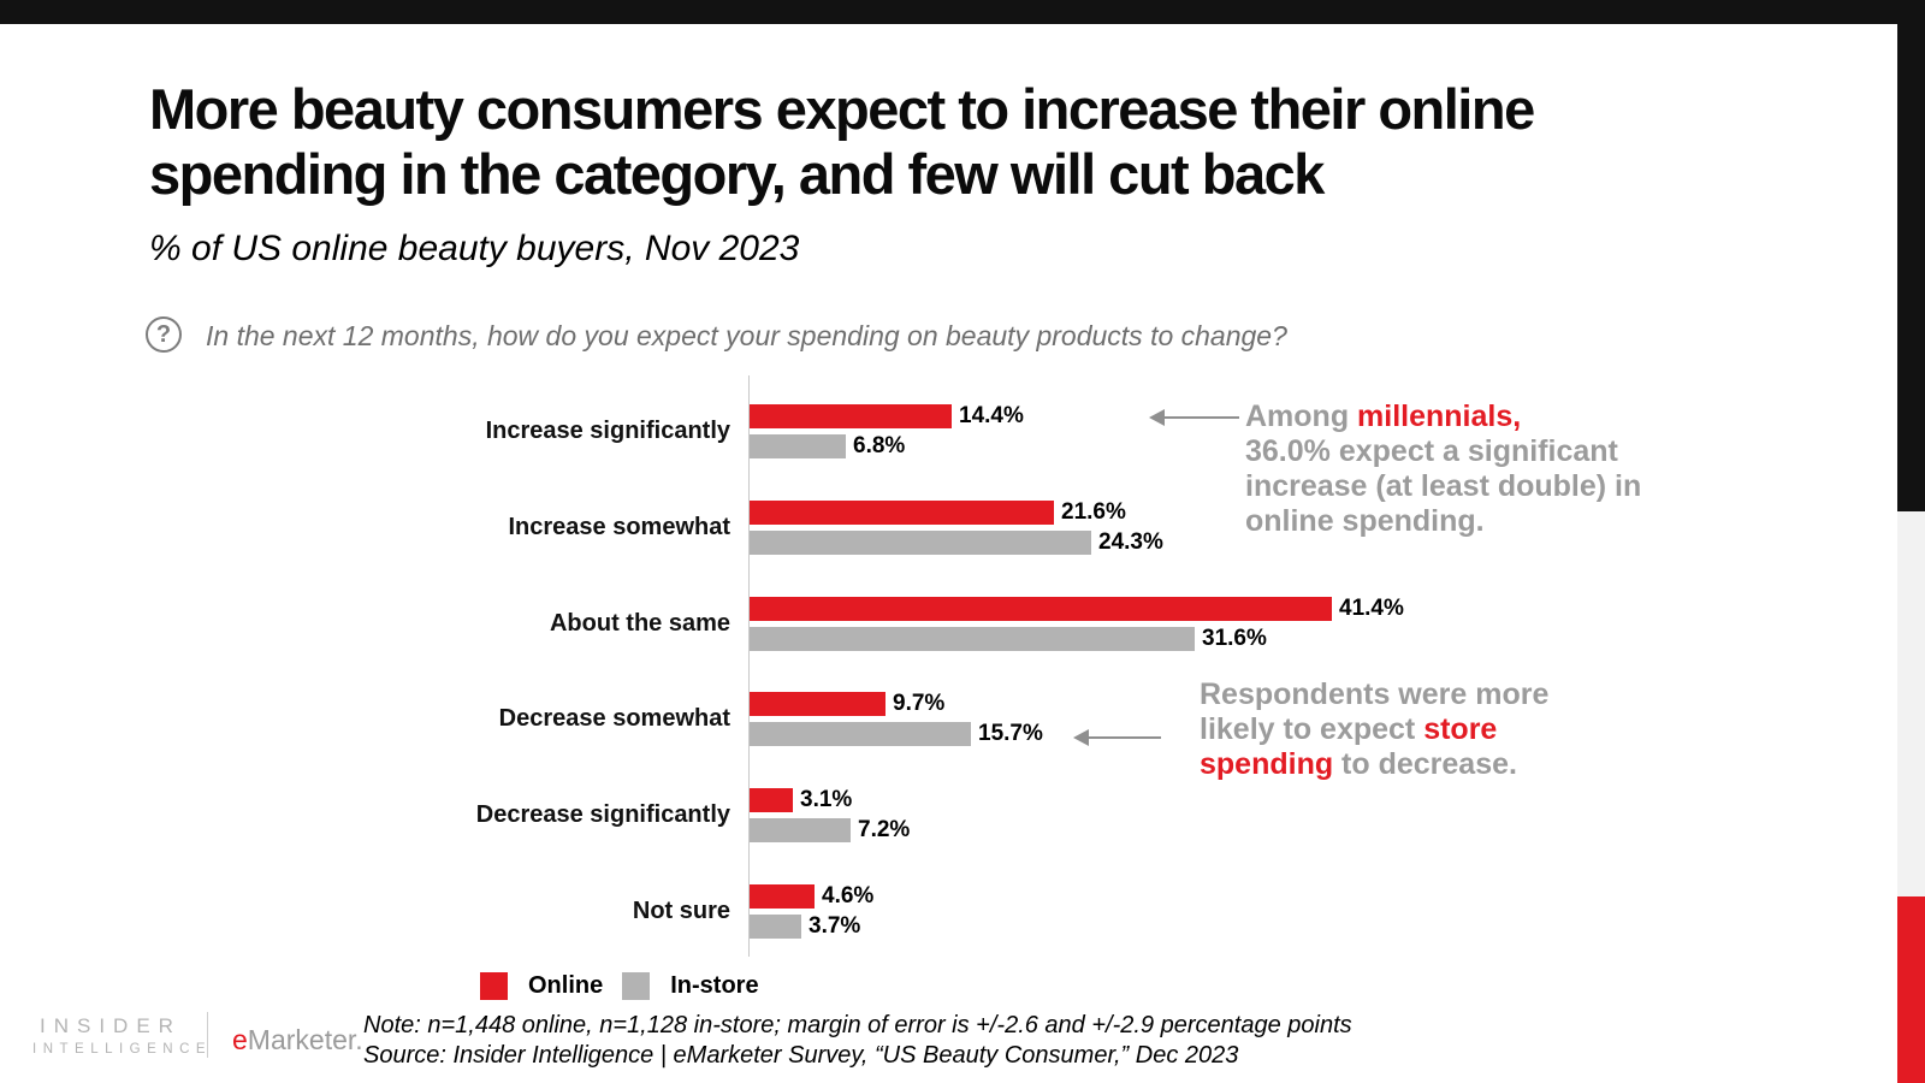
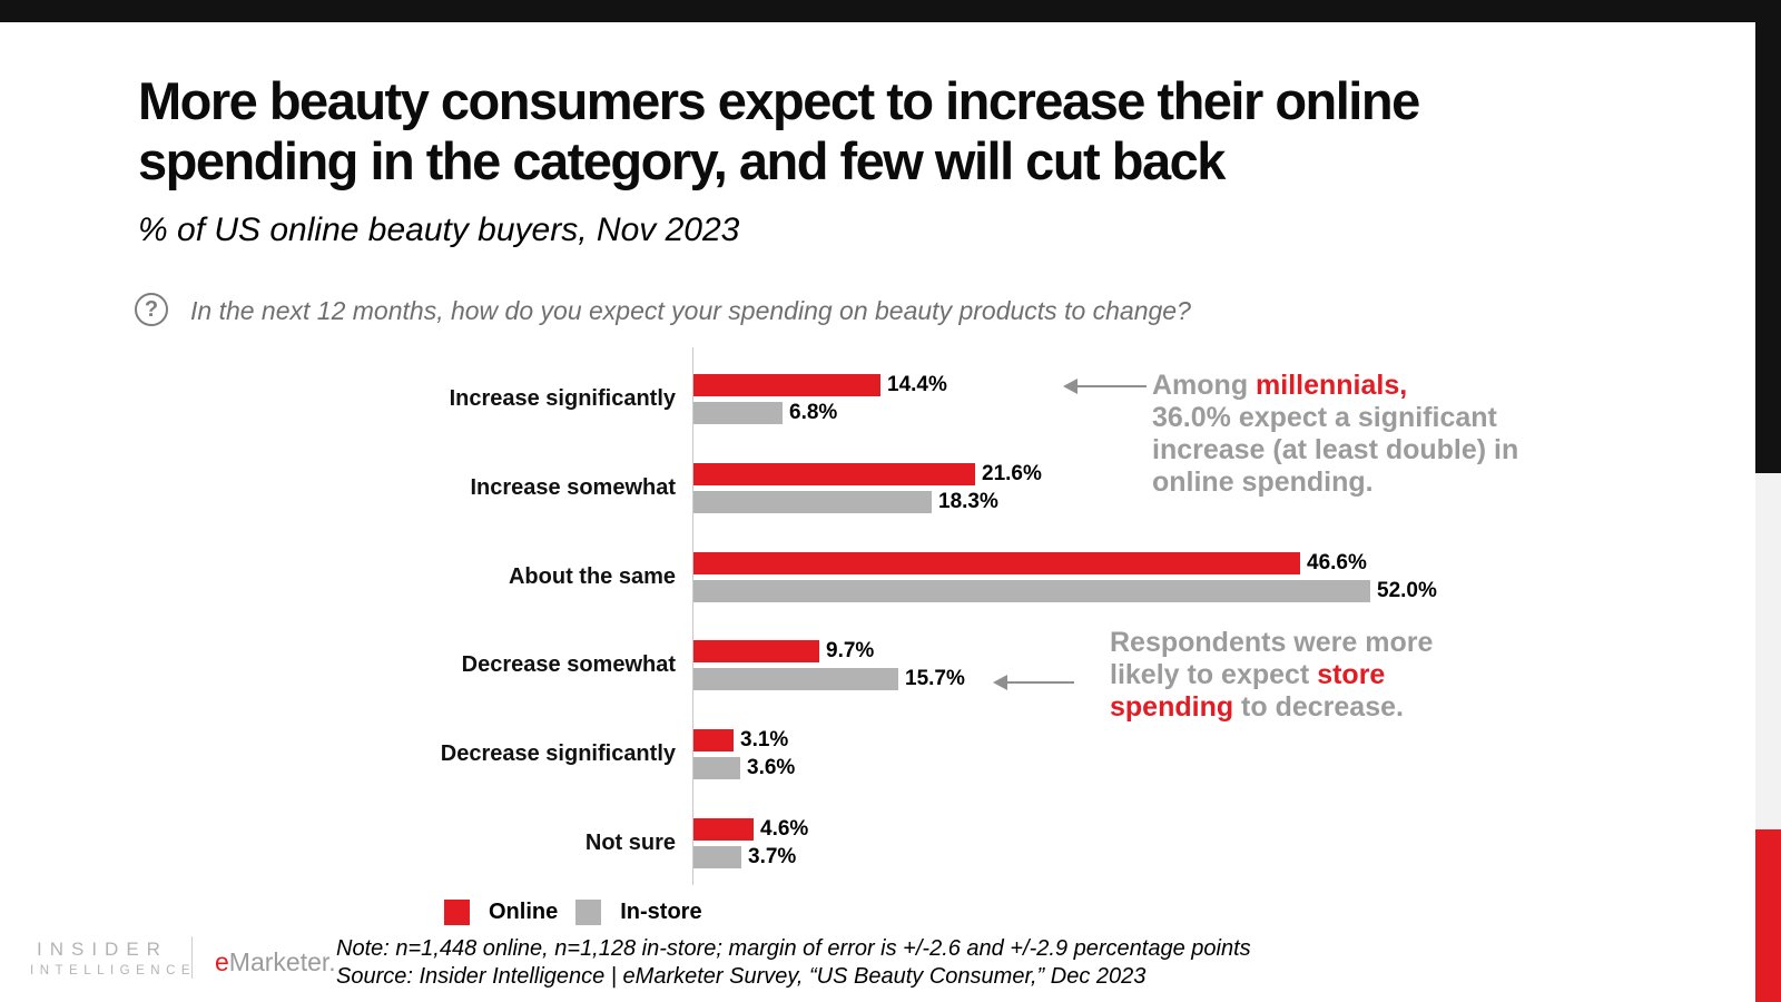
In-store/Increase somewhat: 24.3% -> 18.3%
Online/About the same: 41.4% -> 46.6%
In-store/About the same: 31.6% -> 52.0%
In-store/Decrease significantly: 7.2% -> 3.6%
